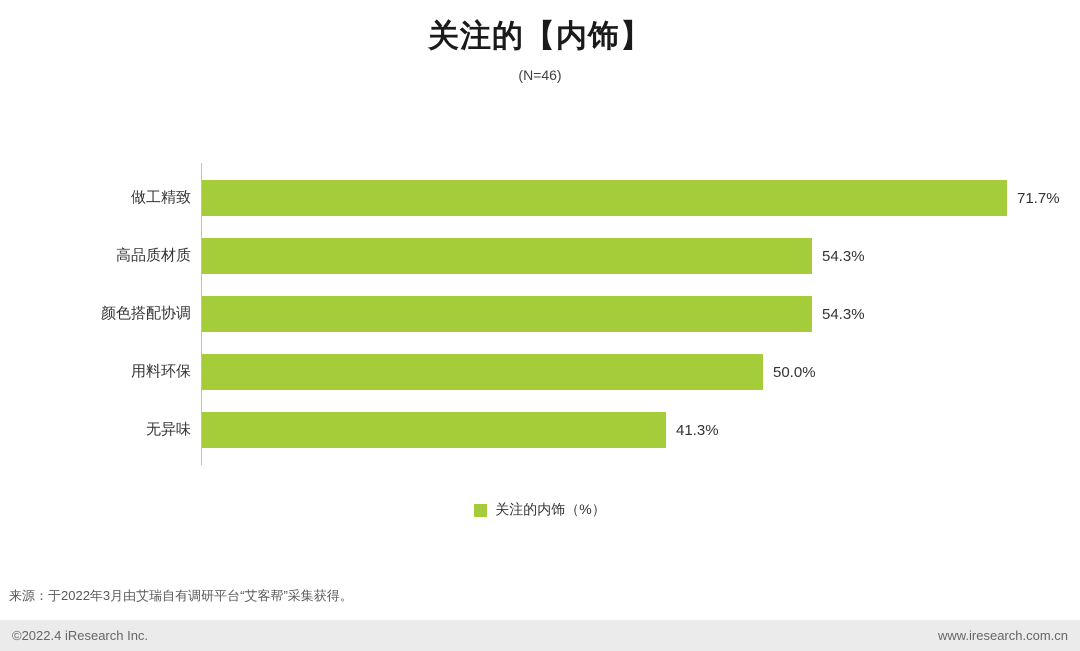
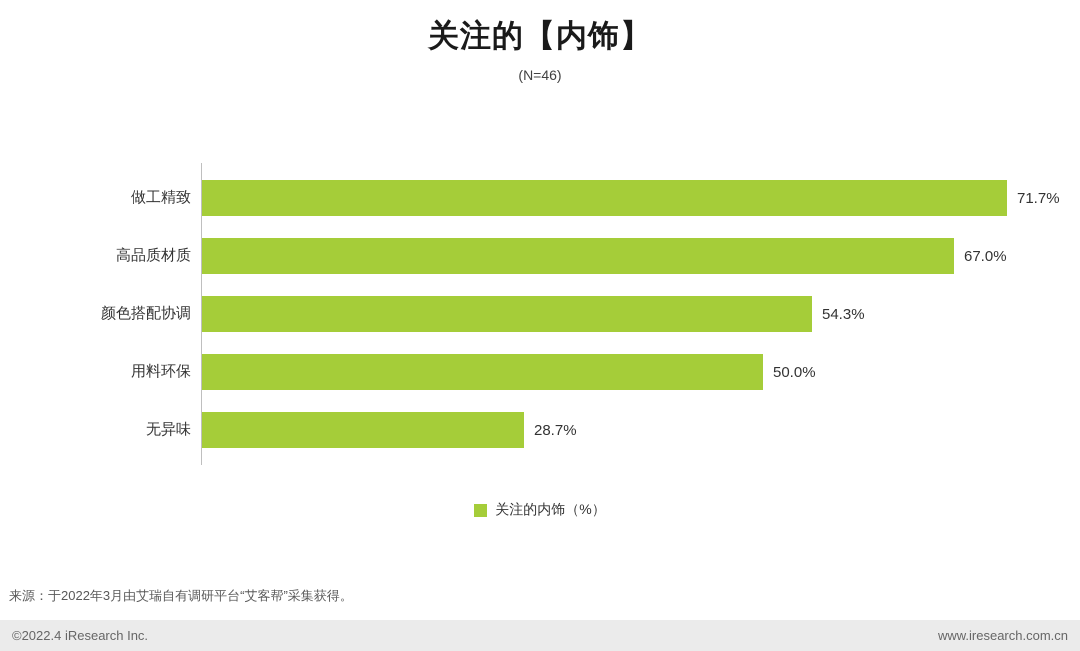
高品质材质: 54.3% -> 67.0%
无异味: 41.3% -> 28.7%
